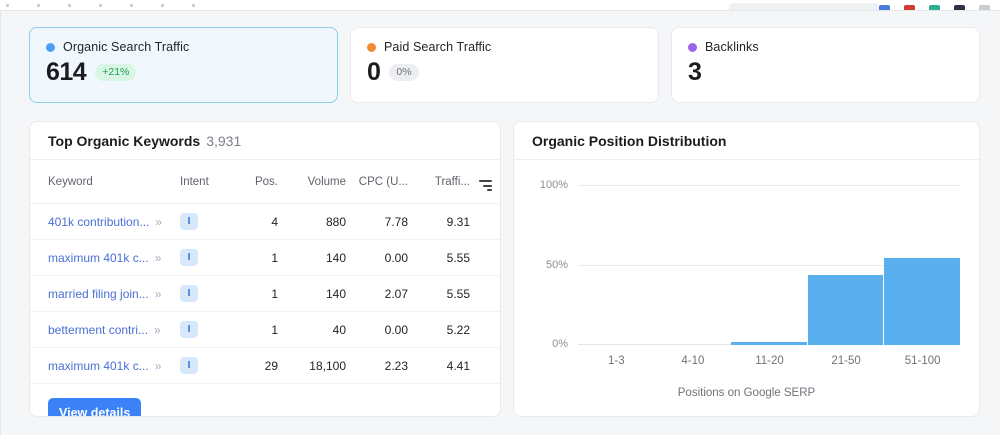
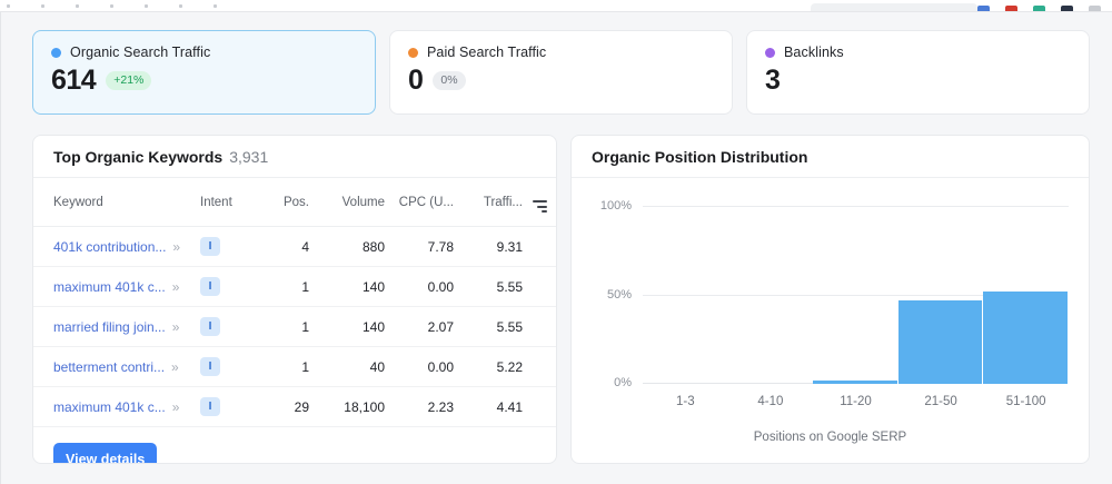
21-50: 44% -> 47%
51-100: 55% -> 52%
